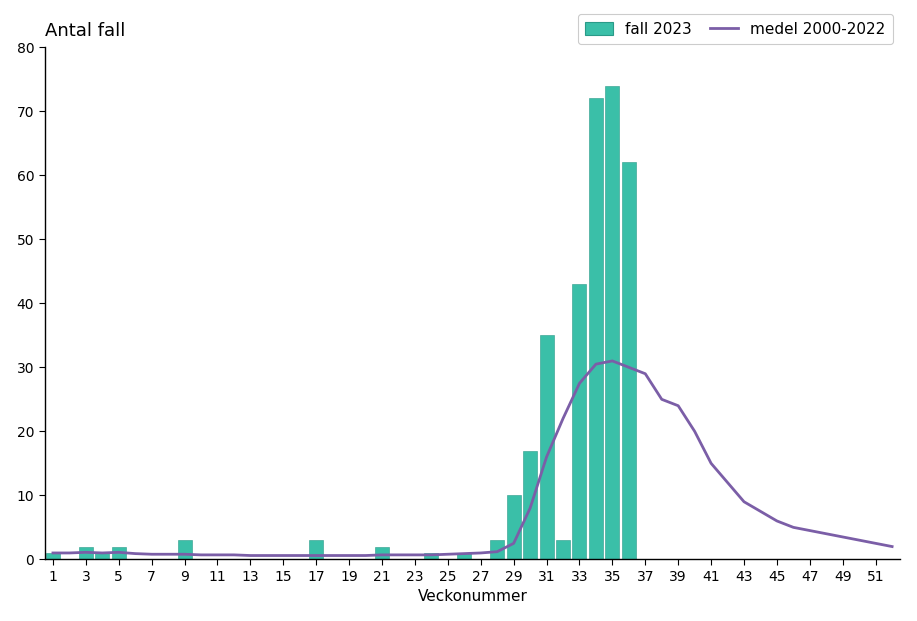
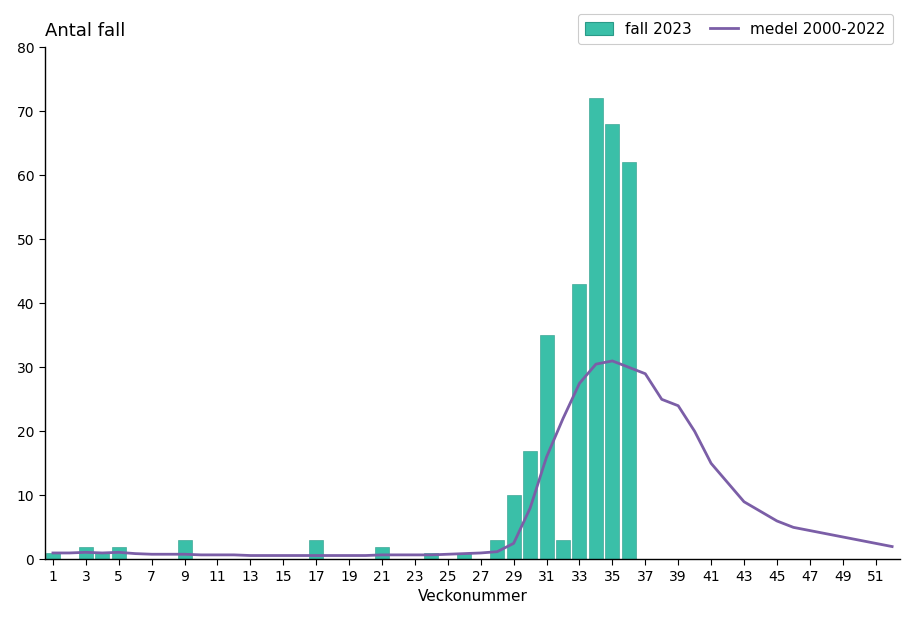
fall 2023/35: 74 -> 68
